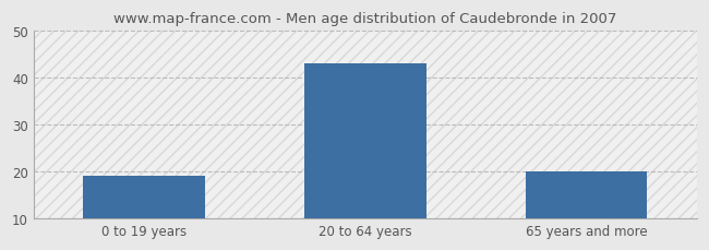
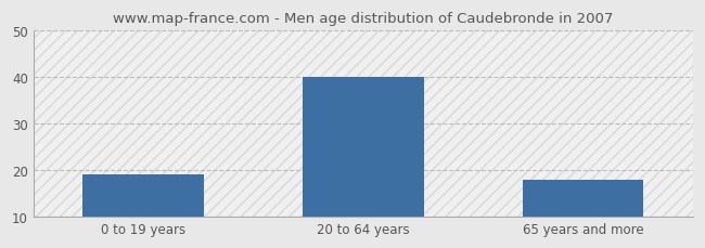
20 to 64 years: 43 -> 40
65 years and more: 20 -> 18
